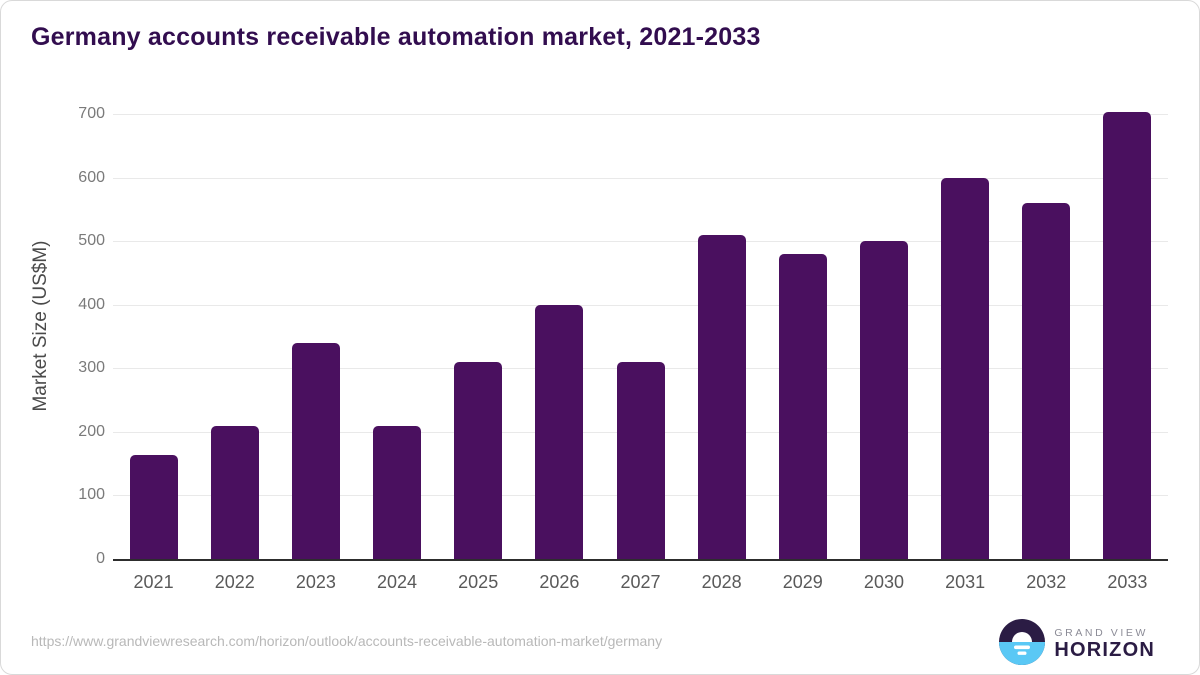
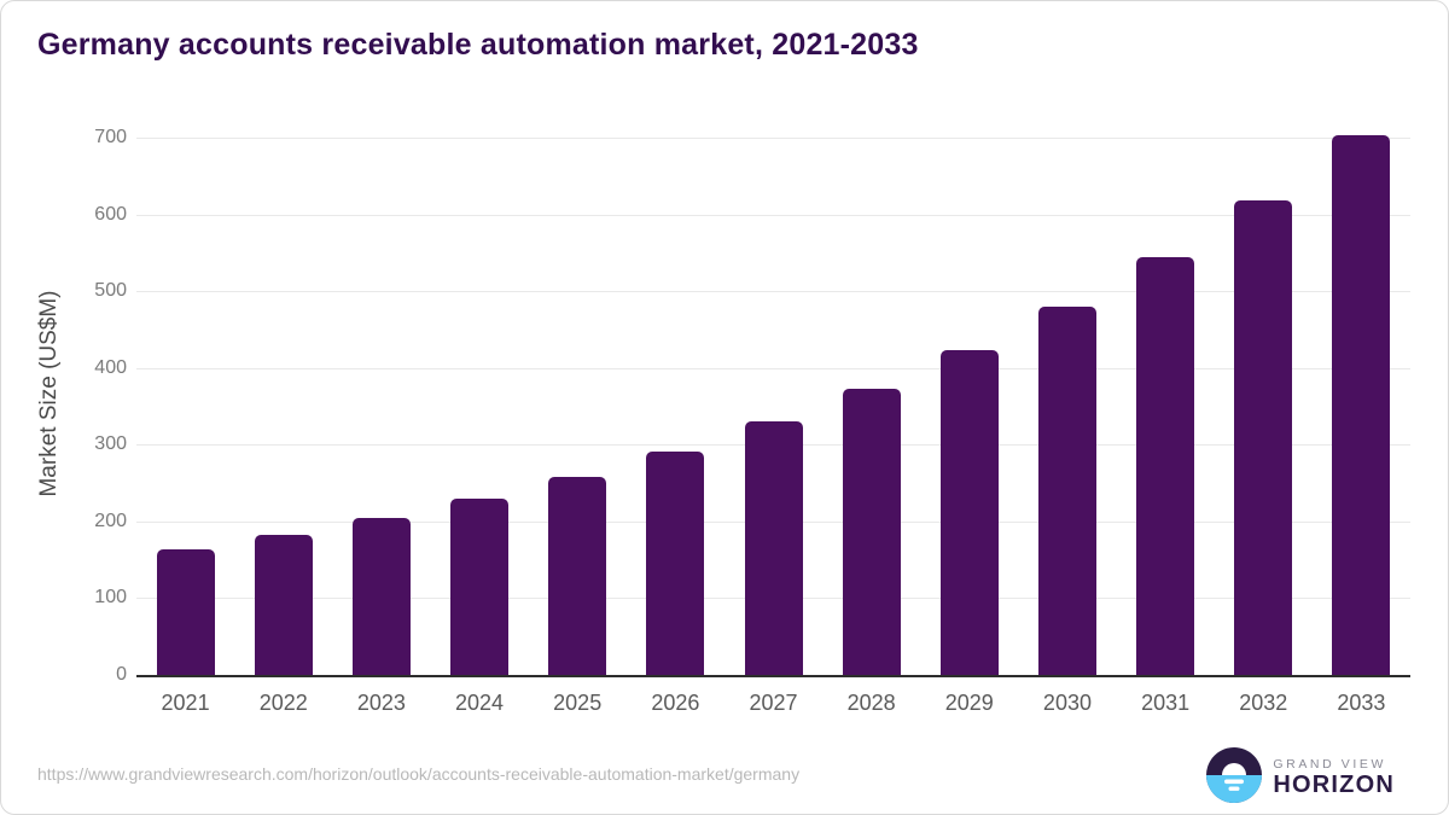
2022: 210 -> 180
2023: 340 -> 200
2024: 210 -> 230
2025: 310 -> 260
2026: 400 -> 290
2027: 310 -> 330
2028: 510 -> 370
2029: 480 -> 420
2030: 500 -> 480
2031: 600 -> 540
2032: 560 -> 620
